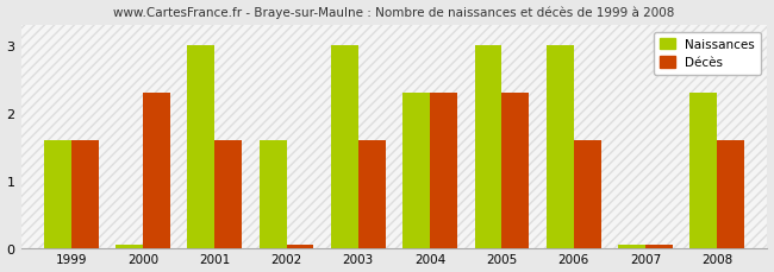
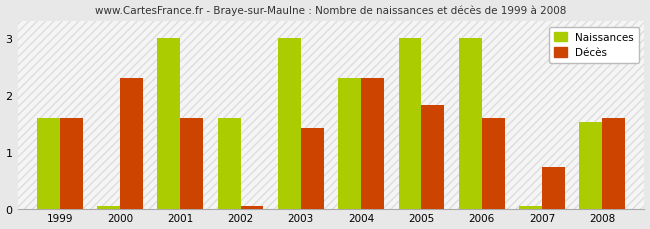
Décès/2003: 1.60 -> 1.42
Décès/2005: 2.30 -> 1.82
Décès/2007: 0.04 -> 0.74
Naissances/2008: 2.30 -> 1.52
